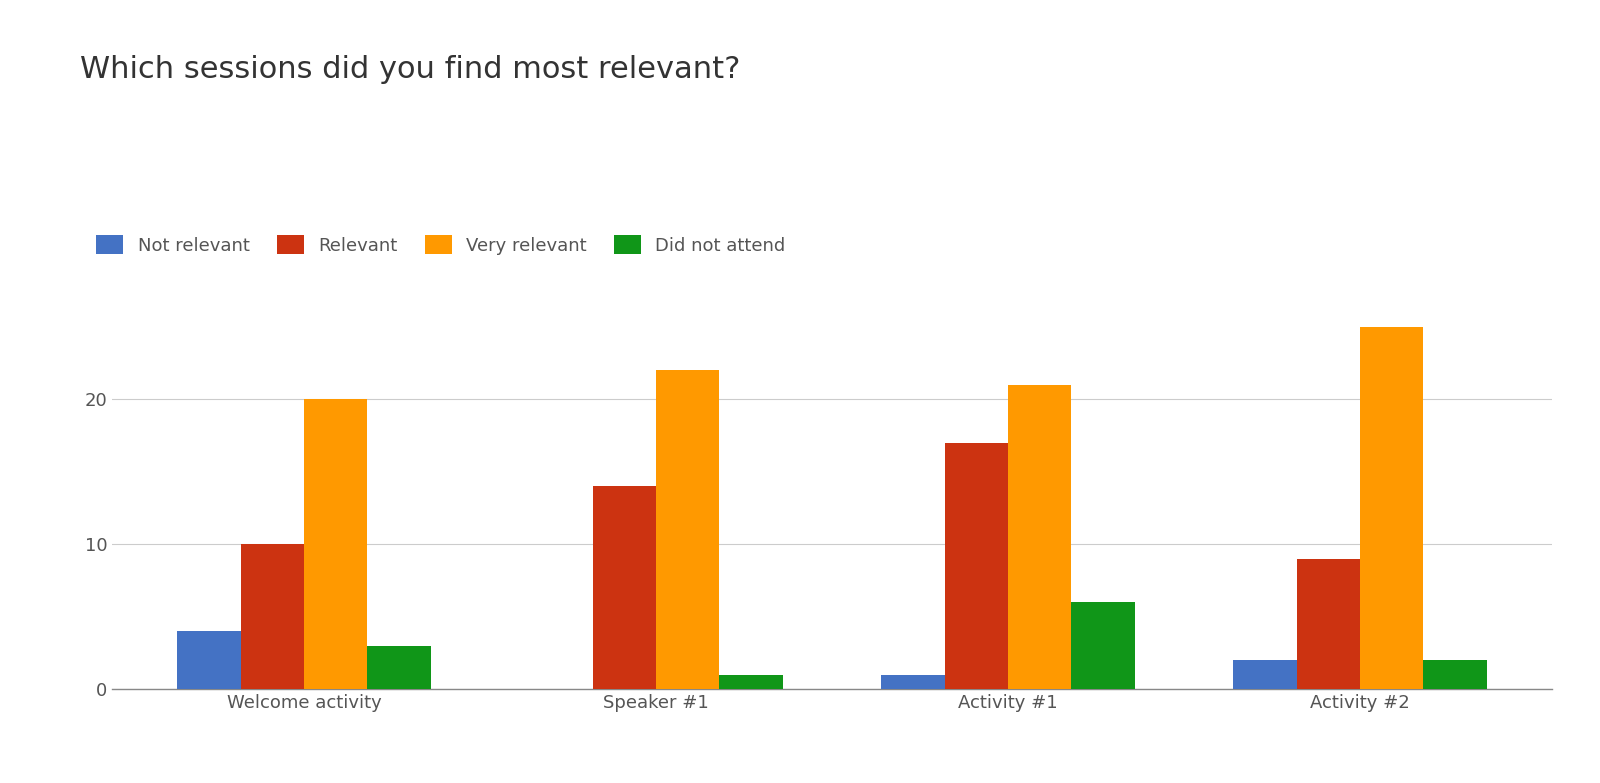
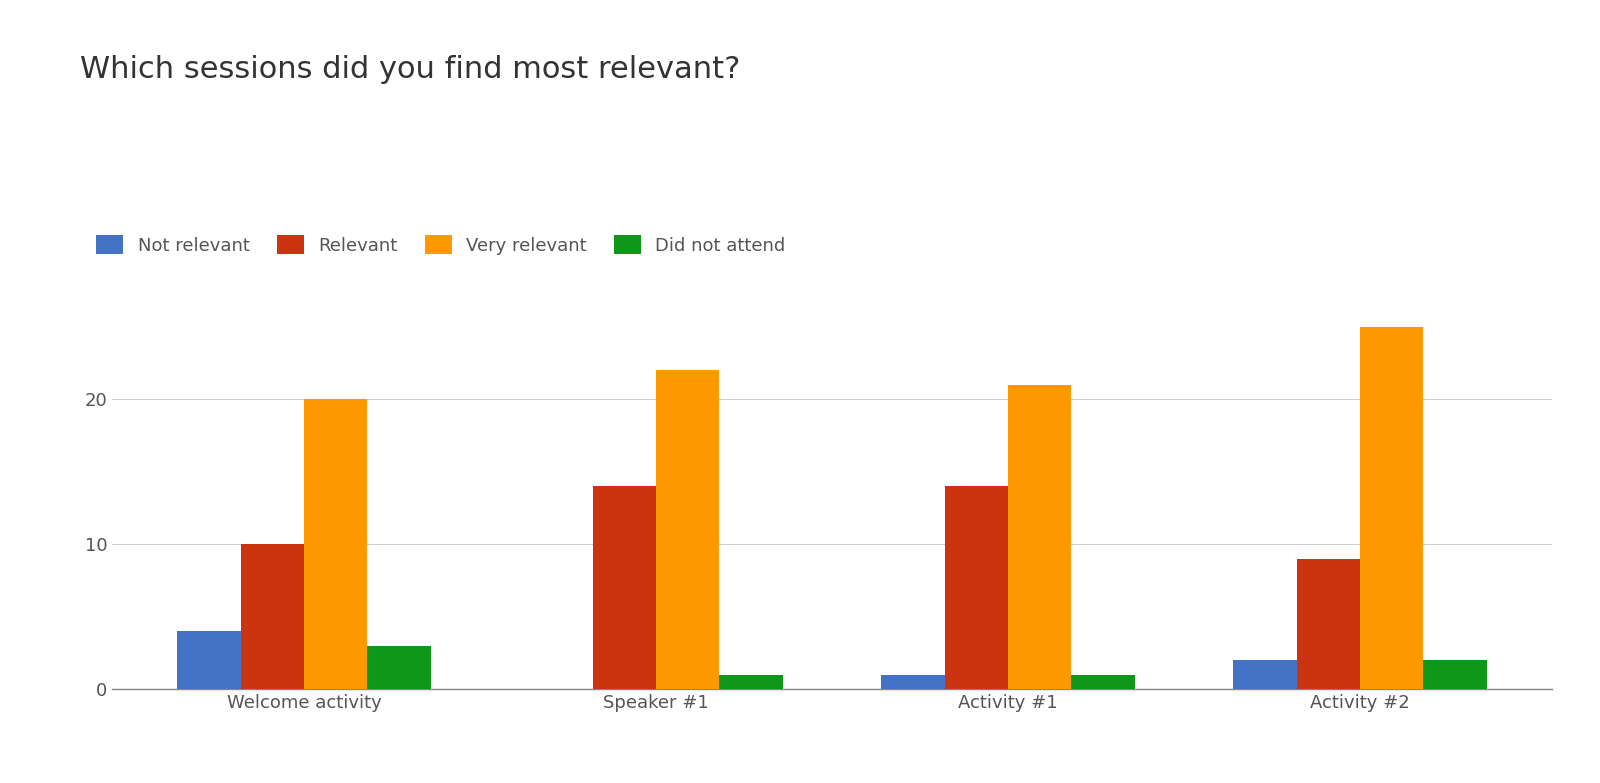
Relevant/Activity #1: 17 -> 14
Did not attend/Activity #1: 6 -> 1
